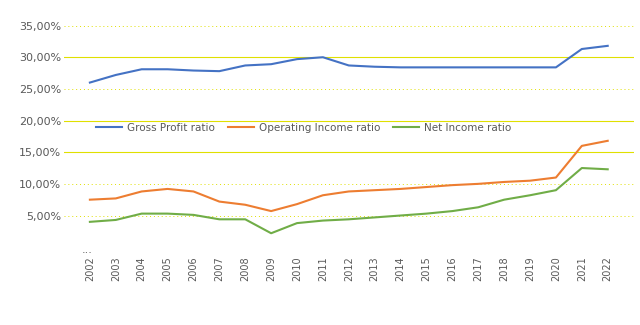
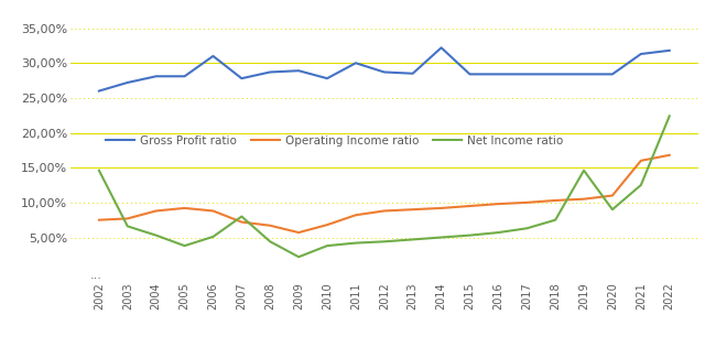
Net Income ratio/2002: 4,0% -> 14,6%
Net Income ratio/2003: 4,3% -> 6,6%
Net Income ratio/2005: 5,3% -> 3,8%
Gross Profit ratio/2006: 27,9% -> 31,0%
Net Income ratio/2007: 4,4% -> 8,0%
Gross Profit ratio/2010: 29,7% -> 27,8%
Gross Profit ratio/2014: 28,4% -> 32,2%
Net Income ratio/2019: 8,2% -> 14,6%
Net Income ratio/2022: 12,3% -> 22,4%
